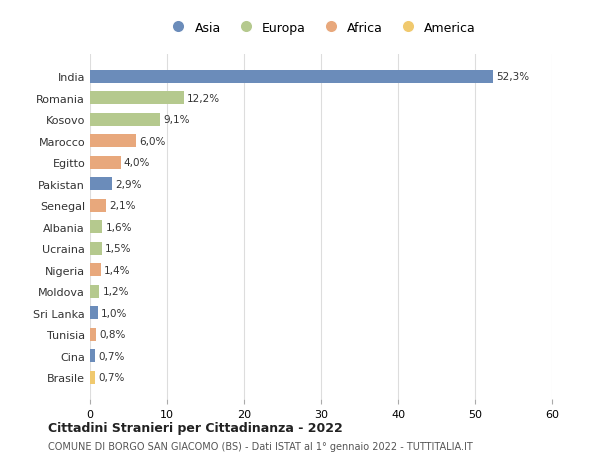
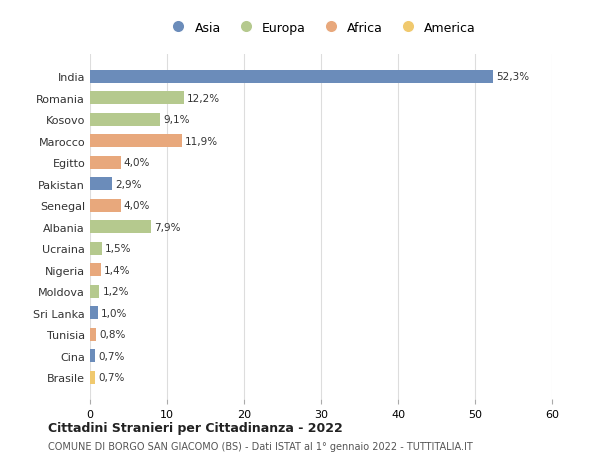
Marocco: 6,0% -> 11,9%
Senegal: 2,1% -> 4,0%
Albania: 1,6% -> 7,9%
